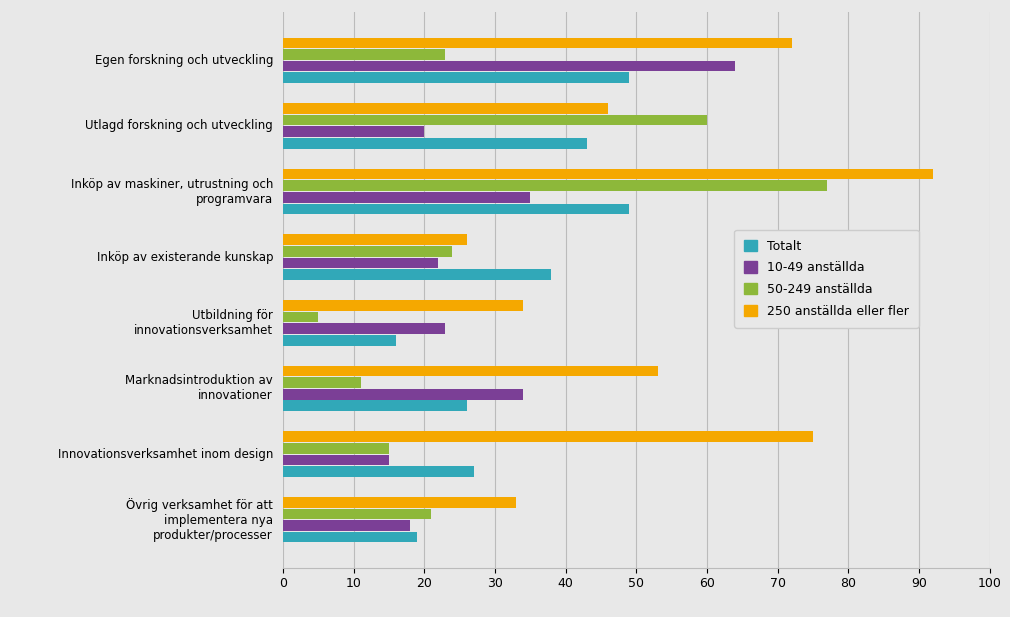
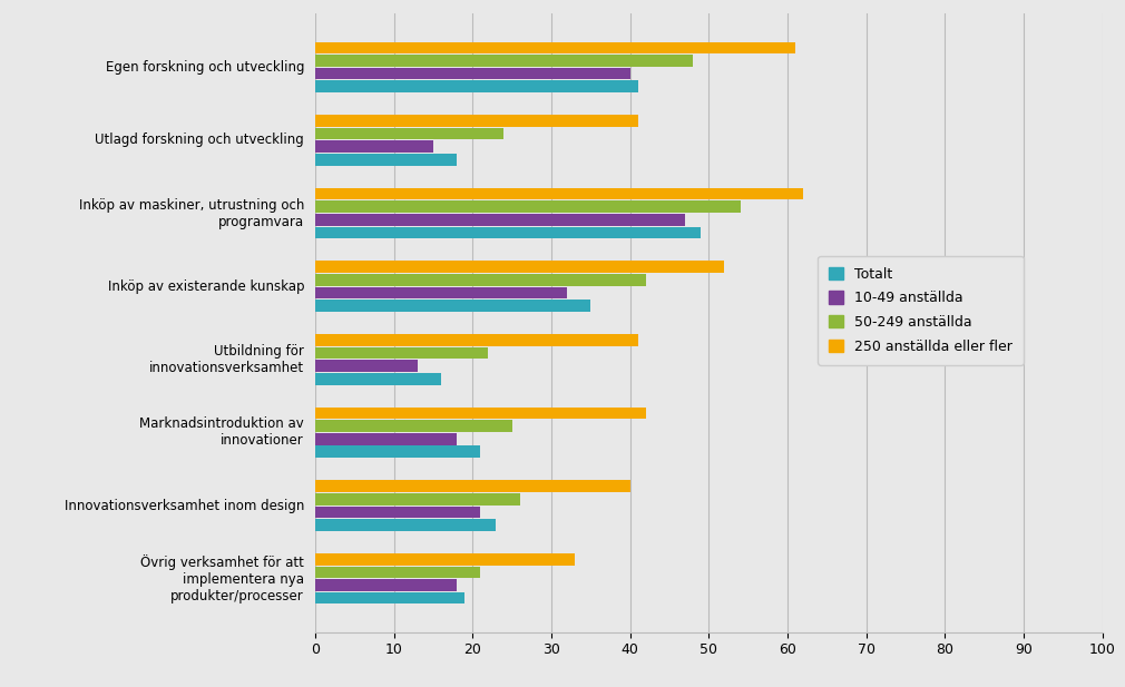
250 anställda eller fler/Egen forskning och utveckling: 72 -> 61
50-249 anställda/Egen forskning och utveckling: 23 -> 48
10-49 anställda/Egen forskning och utveckling: 64 -> 40
Totalt/Egen forskning och utveckling: 49 -> 41
250 anställda eller fler/Utlagd forskning och utveckling: 46 -> 41
50-249 anställda/Utlagd forskning och utveckling: 60 -> 24
10-49 anställda/Utlagd forskning och utveckling: 20 -> 15
Totalt/Utlagd forskning och utveckling: 43 -> 18
250 anställda eller fler/Inköp av maskiner, utrustning och programvara: 92 -> 62
50-249 anställda/Inköp av maskiner, utrustning och programvara: 77 -> 54
10-49 anställda/Inköp av maskiner, utrustning och programvara: 35 -> 47
250 anställda eller fler/Inköp av existerande kunskap: 26 -> 52
50-249 anställda/Inköp av existerande kunskap: 24 -> 42
10-49 anställda/Inköp av existerande kunskap: 22 -> 32
Totalt/Inköp av existerande kunskap: 38 -> 35
250 anställda eller fler/Utbildning för innovationsverksamhet: 34 -> 41
50-249 anställda/Utbildning för innovationsverksamhet: 5 -> 22
10-49 anställda/Utbildning för innovationsverksamhet: 23 -> 13
250 anställda eller fler/Marknadsintroduktion av innovationer: 53 -> 42
50-249 anställda/Marknadsintroduktion av innovationer: 11 -> 25
10-49 anställda/Marknadsintroduktion av innovationer: 34 -> 18
Totalt/Marknadsintroduktion av innovationer: 26 -> 21
250 anställda eller fler/Innovationsverksamhet inom design: 75 -> 40
50-249 anställda/Innovationsverksamhet inom design: 15 -> 26
10-49 anställda/Innovationsverksamhet inom design: 15 -> 21
Totalt/Innovationsverksamhet inom design: 27 -> 23
